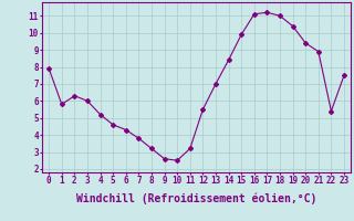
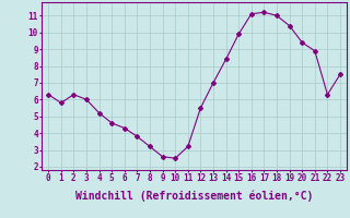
0: 7.9 -> 6.3
22: 5.4 -> 6.3
